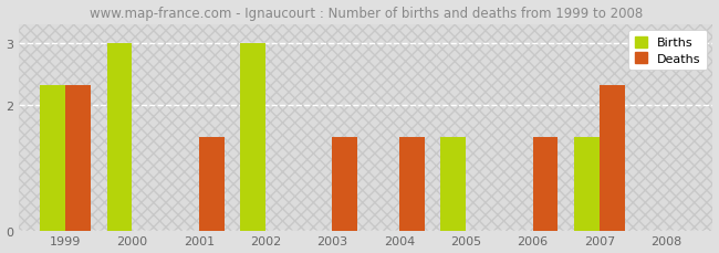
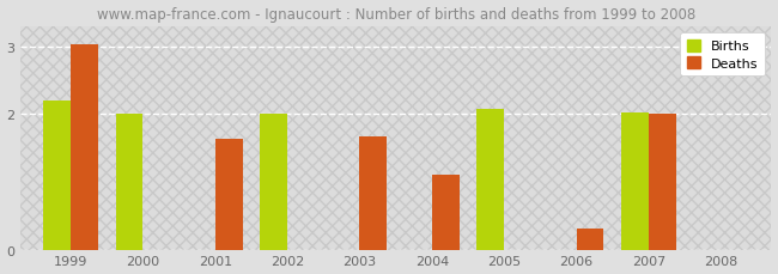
Births/1999: 2.33 -> 2.20
Deaths/1999: 2.33 -> 3.02
Births/2000: 3.00 -> 2.00
Deaths/2001: 1.50 -> 1.64
Births/2002: 3.00 -> 2.00
Deaths/2003: 1.50 -> 1.68
Deaths/2004: 1.50 -> 1.12
Births/2005: 1.50 -> 2.08
Deaths/2006: 1.50 -> 0.32
Births/2007: 1.50 -> 2.02
Deaths/2007: 2.33 -> 2.00
